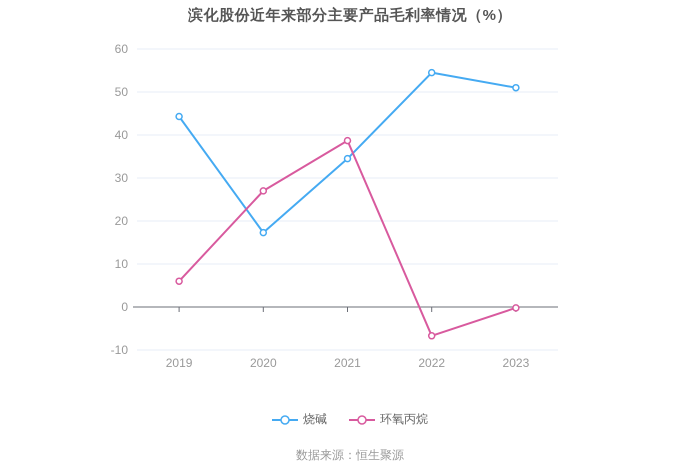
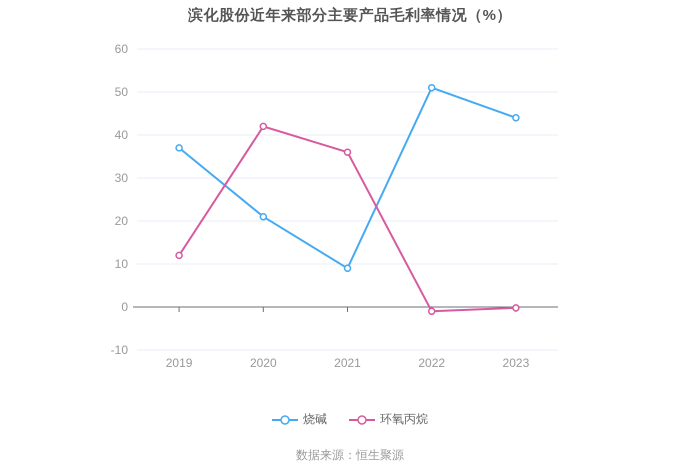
烧碱/2019: 44 -> 37
环氧丙烷/2019: 6 -> 12
烧碱/2020: 17 -> 21
环氧丙烷/2020: 27 -> 42
烧碱/2021: 34 -> 9
环氧丙烷/2021: 39 -> 36
烧碱/2022: 54 -> 51
环氧丙烷/2022: -7 -> -1
烧碱/2023: 51 -> 44
